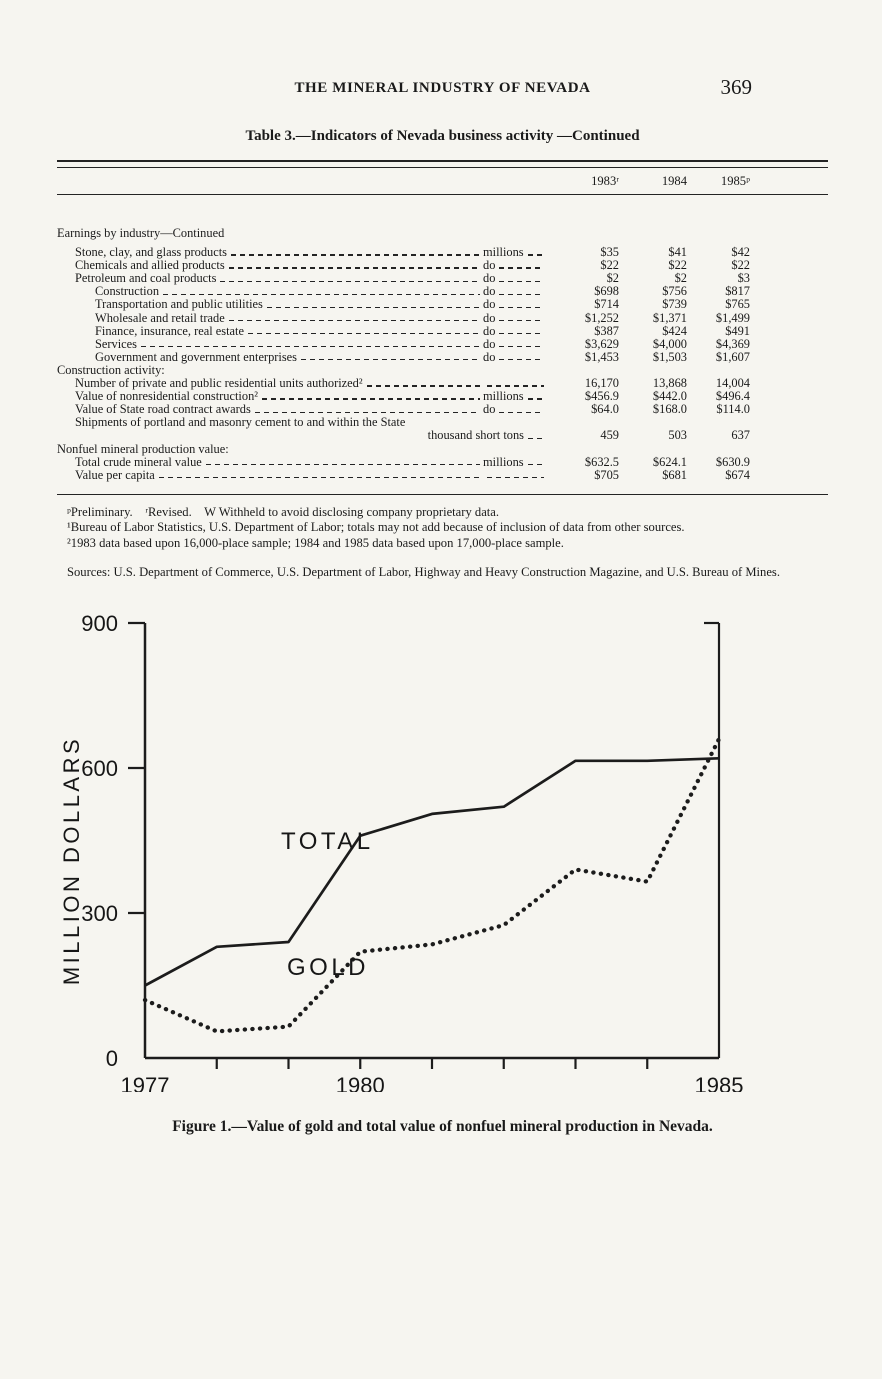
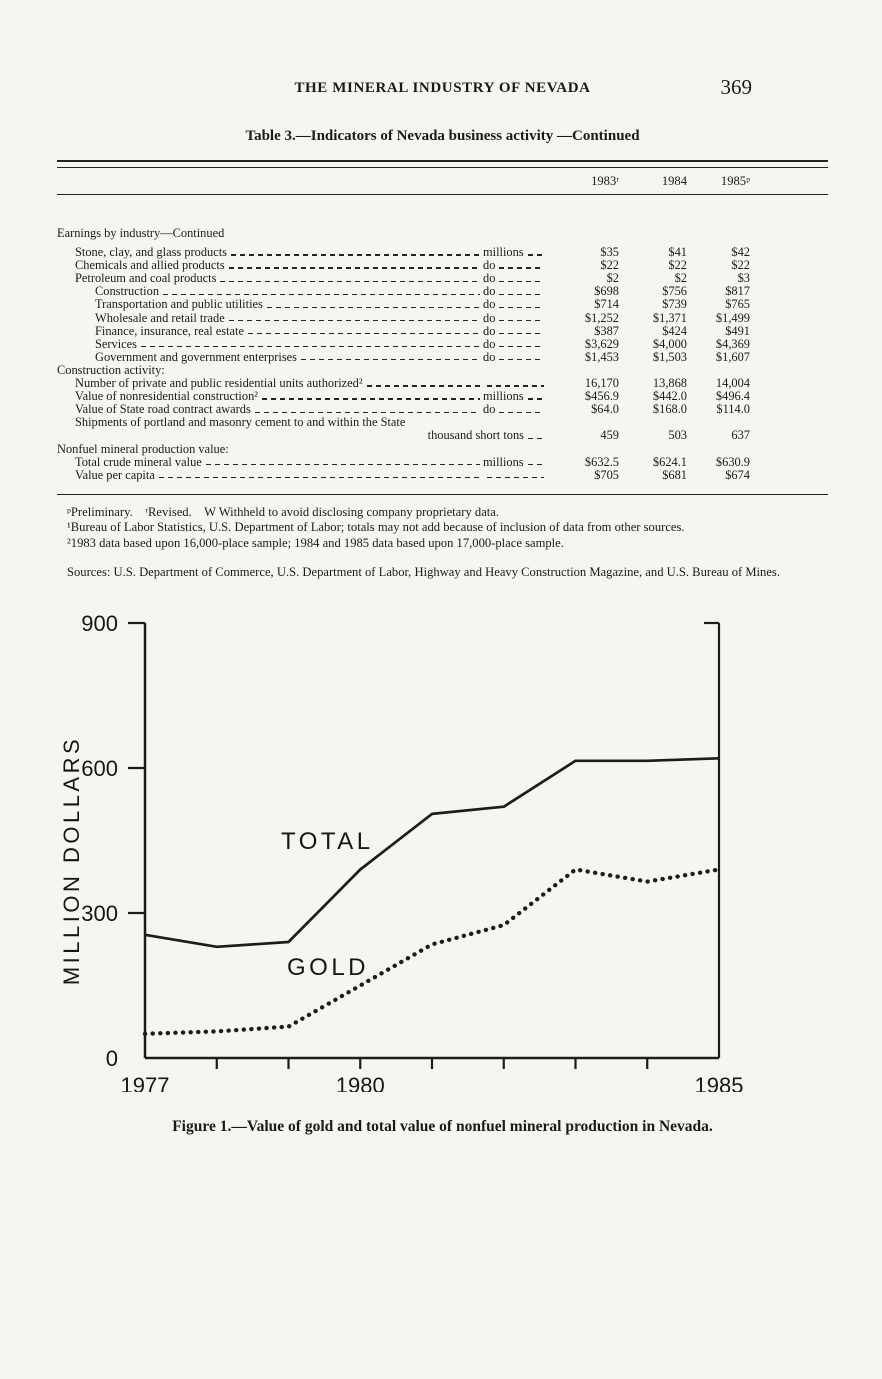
TOTAL/1977: 150 -> 260
GOLD/1977: 120 -> 50
TOTAL/1980: 460 -> 390
GOLD/1980: 220 -> 150
GOLD/1985: 660 -> 390
